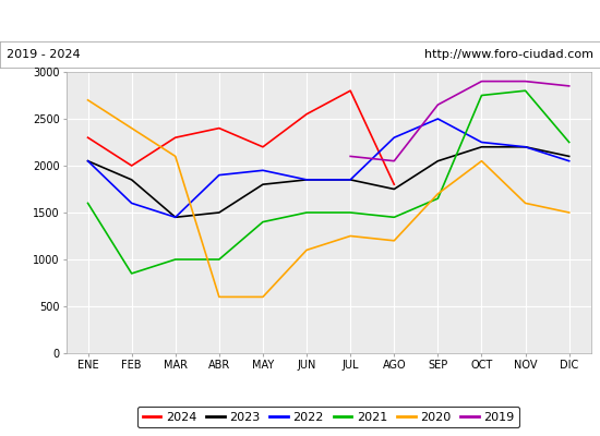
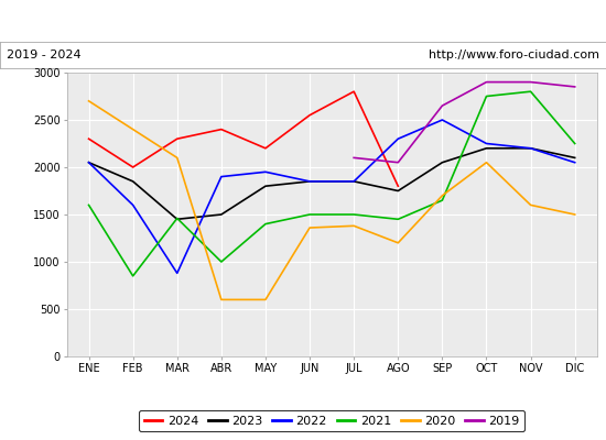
2022/MAR: 1450 -> 880
2021/MAR: 1000 -> 1460
2020/JUN: 1100 -> 1360
2020/JUL: 1250 -> 1380
